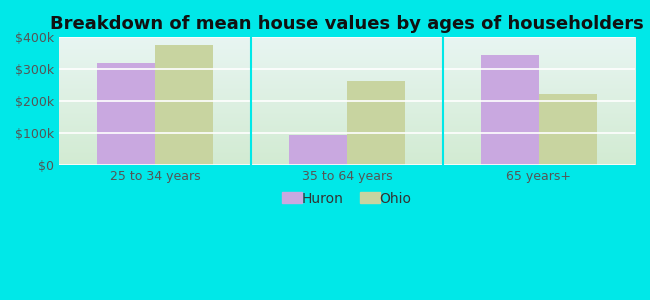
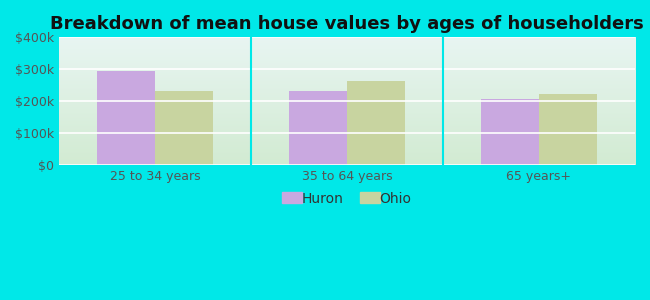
Huron/25 to 34 years: $320k -> $295k
Ohio/25 to 34 years: $375k -> $232k
Huron/35 to 64 years: $95k -> $232k
Huron/65 years+: $345k -> $207k
